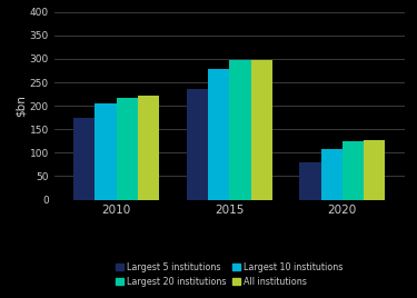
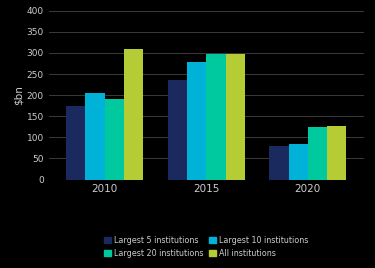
Largest 20 institutions/2010: 218 -> 190
All institutions/2010: 222 -> 310
Largest 10 institutions/2020: 108 -> 85
